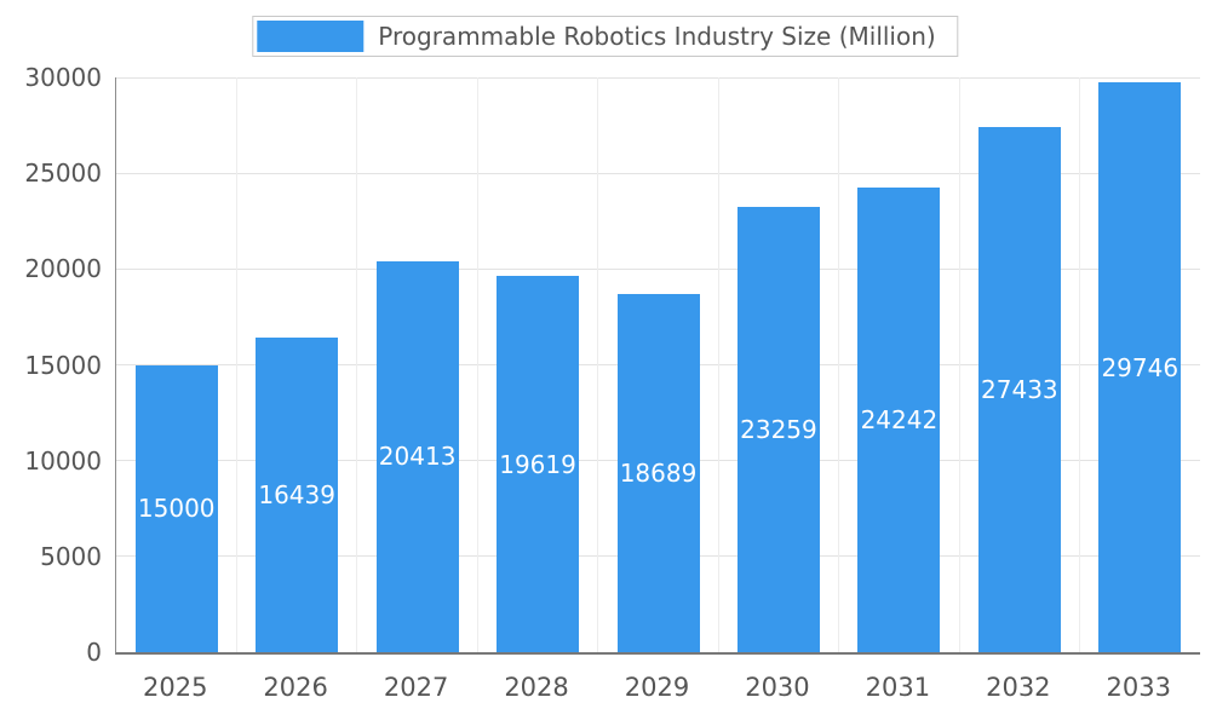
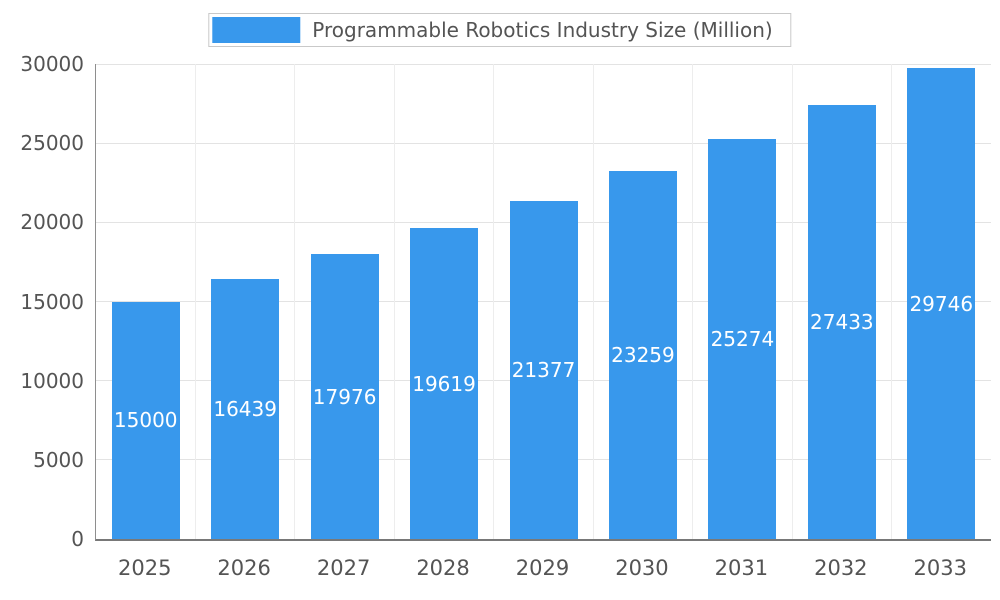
2027: 20413 -> 17976
2029: 18689 -> 21377
2031: 24242 -> 25274
